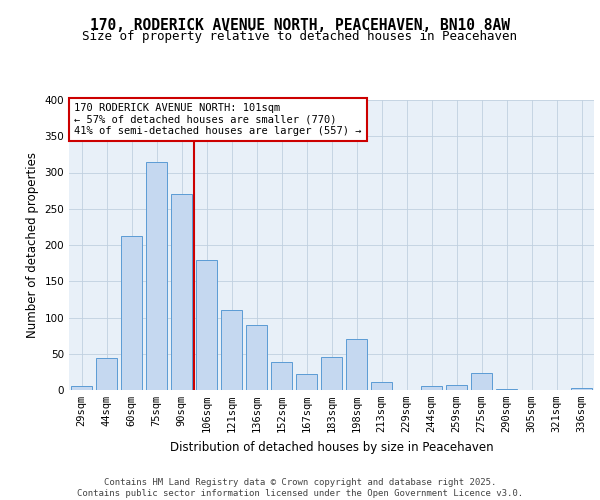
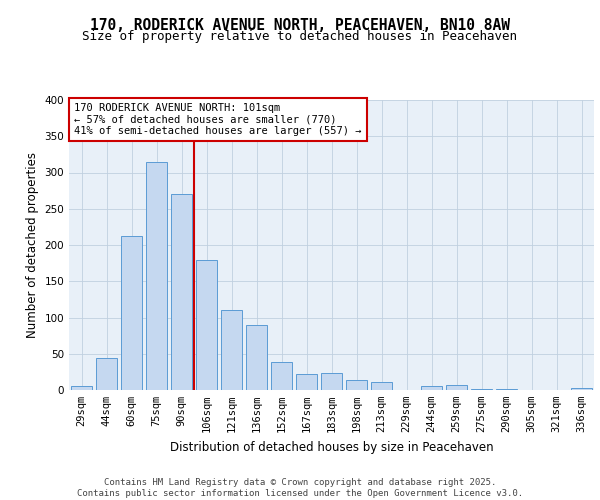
183sqm: 46 -> 24
198sqm: 70 -> 14
275sqm: 24 -> 2
